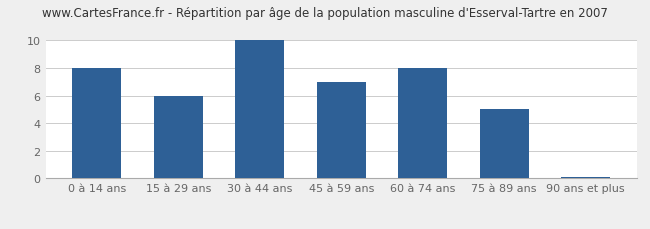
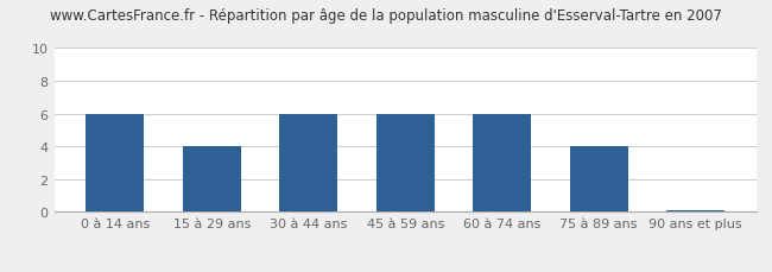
0 à 14 ans: 8.0 -> 6.0
15 à 29 ans: 6.0 -> 4.0
30 à 44 ans: 10.0 -> 6.0
45 à 59 ans: 7.0 -> 6.0
60 à 74 ans: 8.0 -> 6.0
75 à 89 ans: 5.0 -> 4.0
